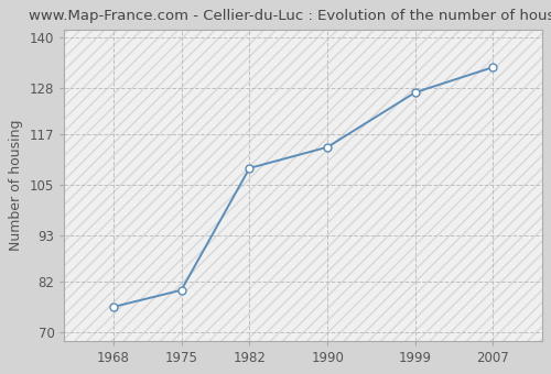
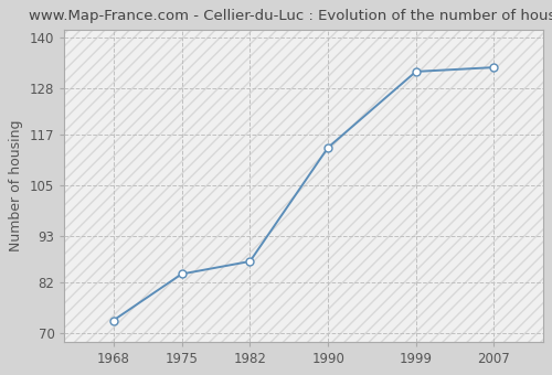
1968: 76 -> 73
1975: 80 -> 84
1982: 109 -> 87
1999: 127 -> 132
